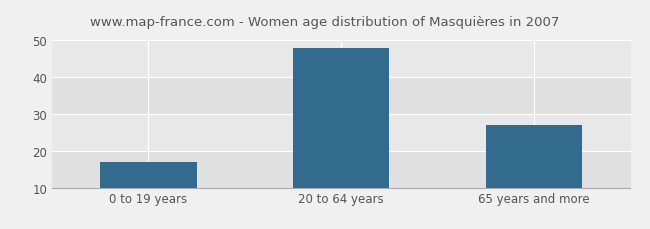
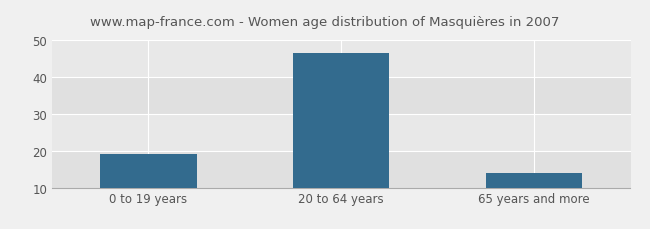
0 to 19 years: 17.0 -> 19.0
20 to 64 years: 48.0 -> 46.5
65 years and more: 27.0 -> 14.0
